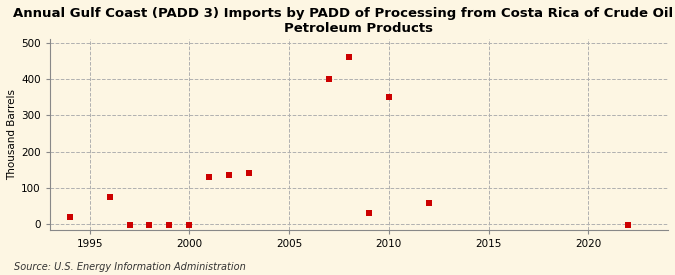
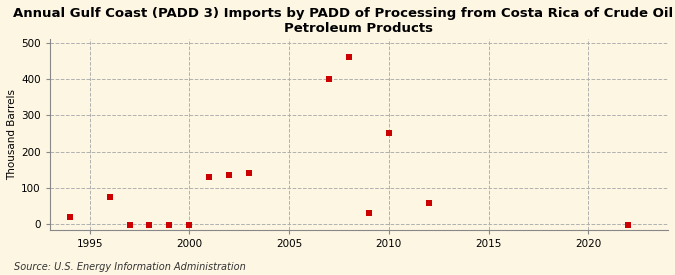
2010: 350 -> 250
